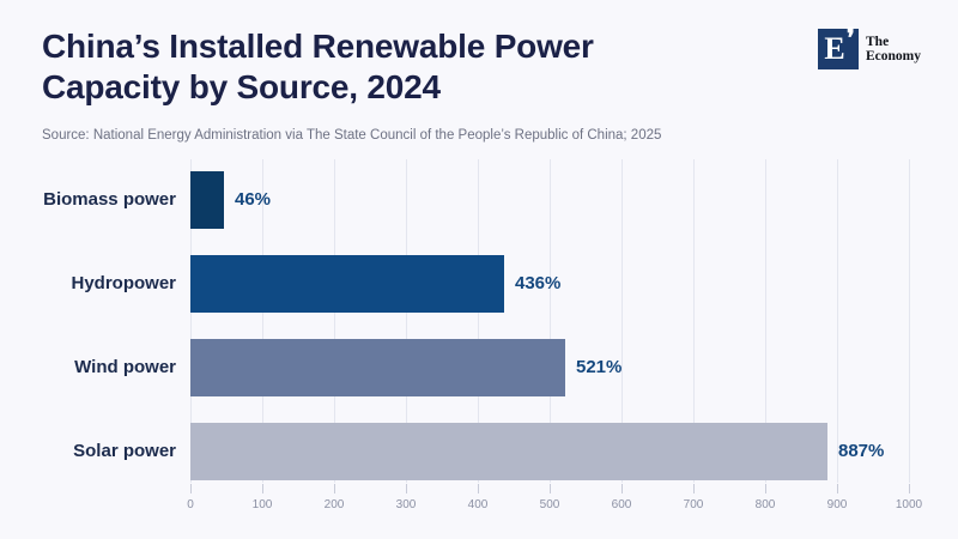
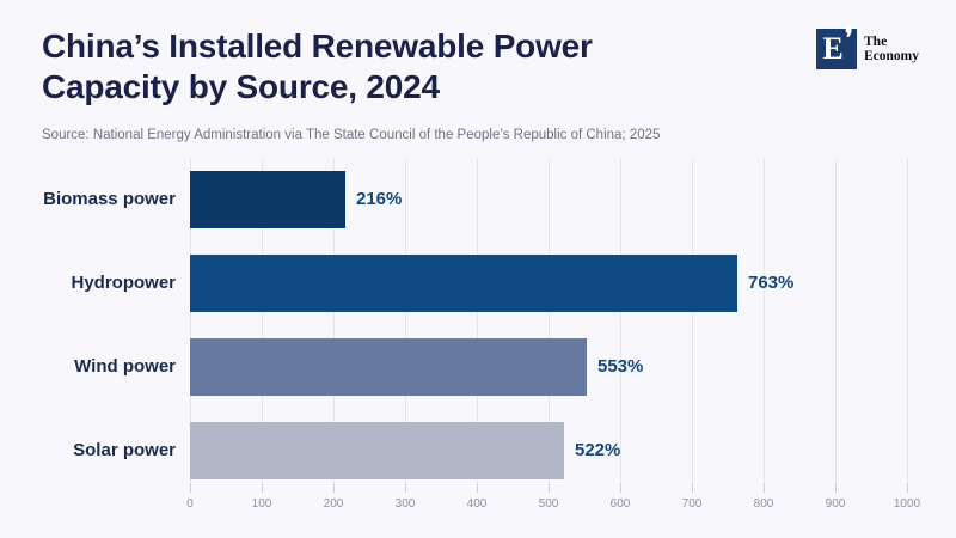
Biomass power: 46% -> 216%
Hydropower: 436% -> 763%
Wind power: 521% -> 553%
Solar power: 887% -> 522%
